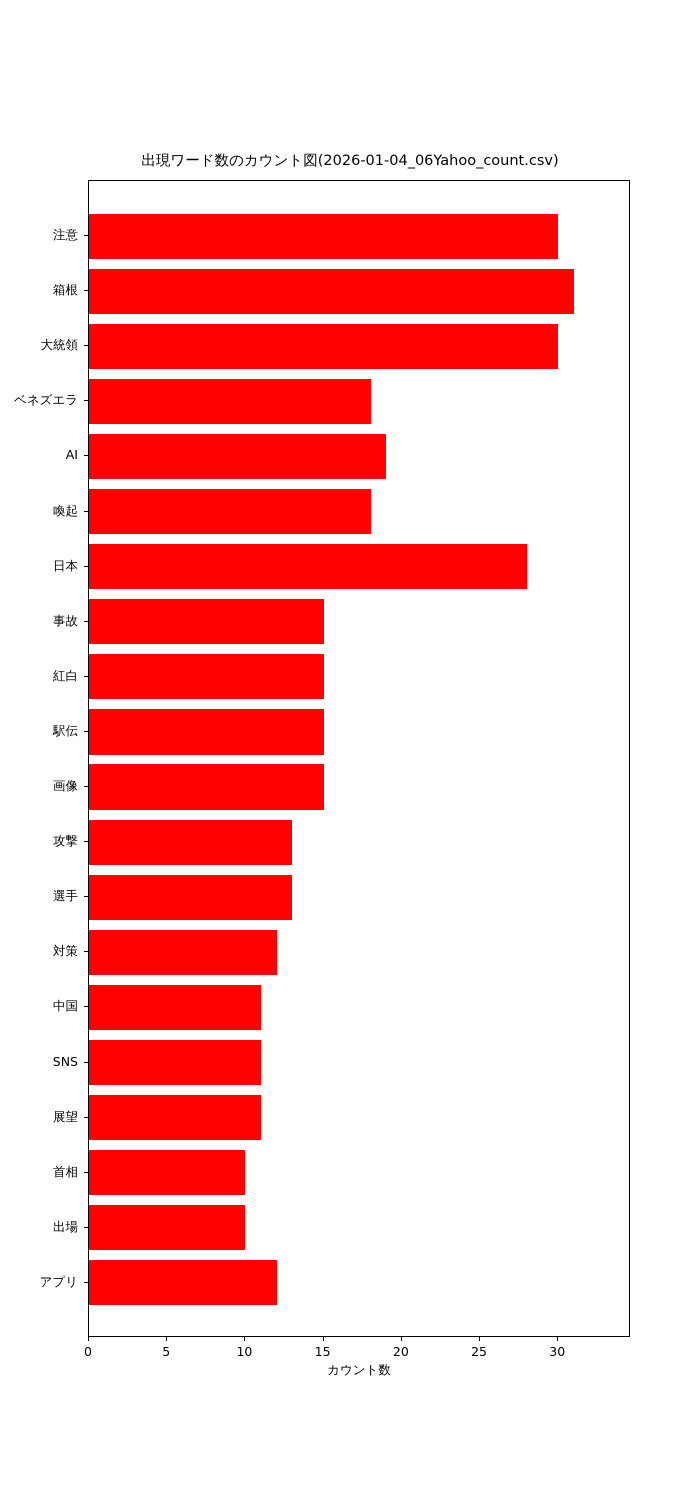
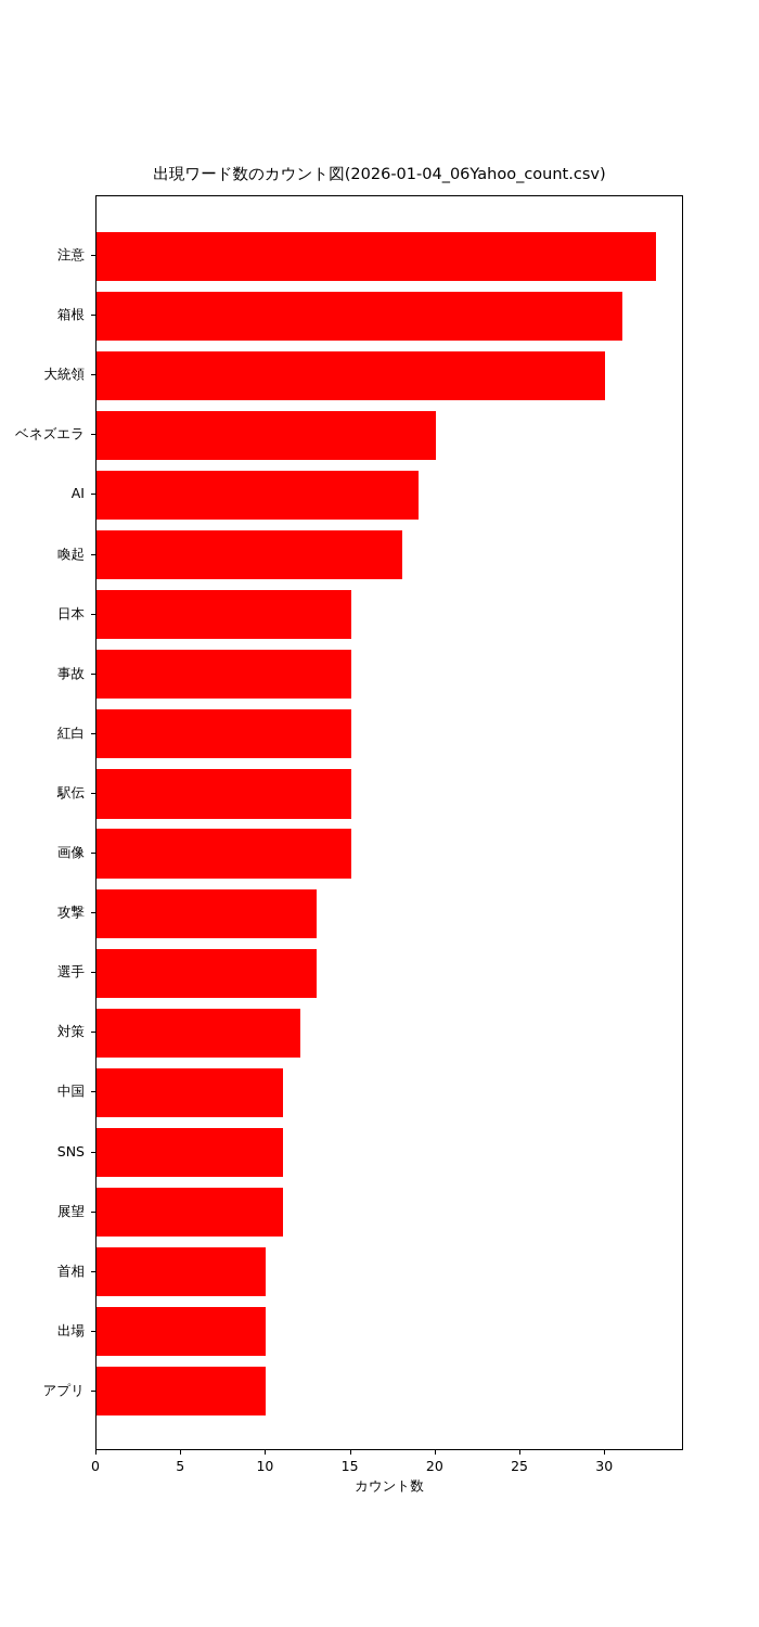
注意: 30 -> 33
ベネズエラ: 18 -> 20
日本: 28 -> 15
アプリ: 12 -> 10
